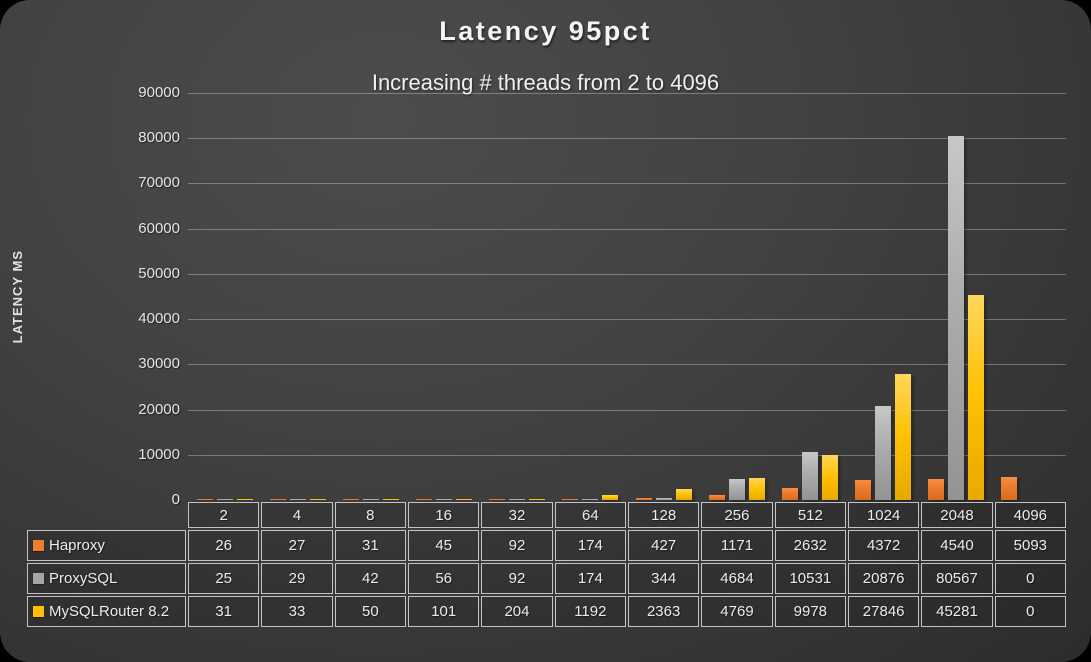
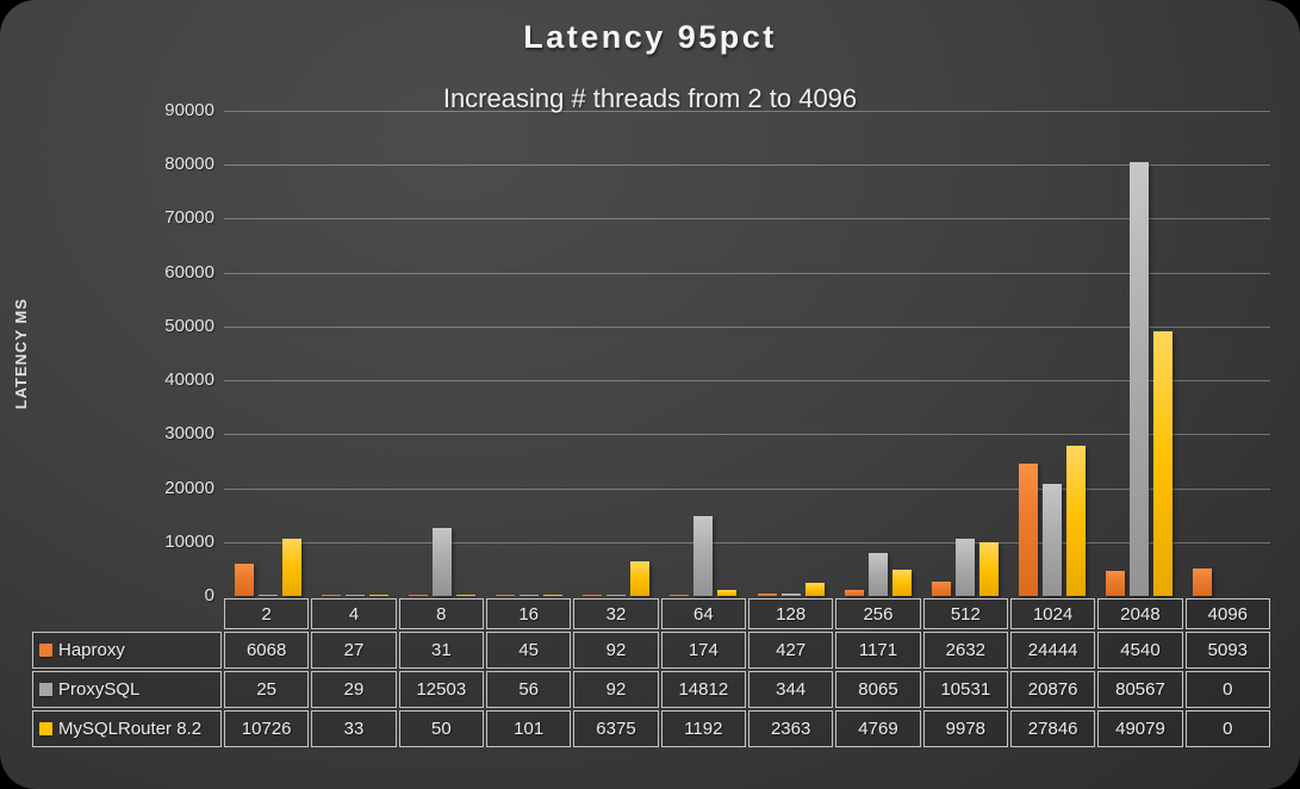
Haproxy/2: 26 -> 6068
MySQLRouter 8.2/2: 31 -> 10726
ProxySQL/8: 42 -> 12503
MySQLRouter 8.2/32: 204 -> 6375
ProxySQL/64: 174 -> 14812
ProxySQL/256: 4684 -> 8065
Haproxy/1024: 4372 -> 24444
MySQLRouter 8.2/2048: 45281 -> 49079
